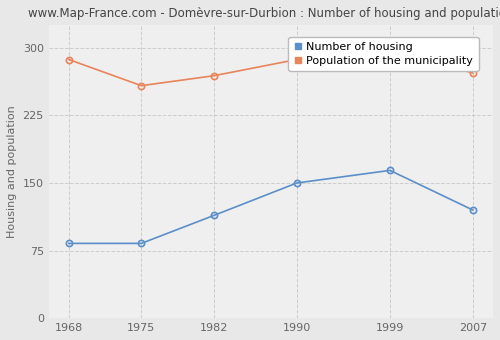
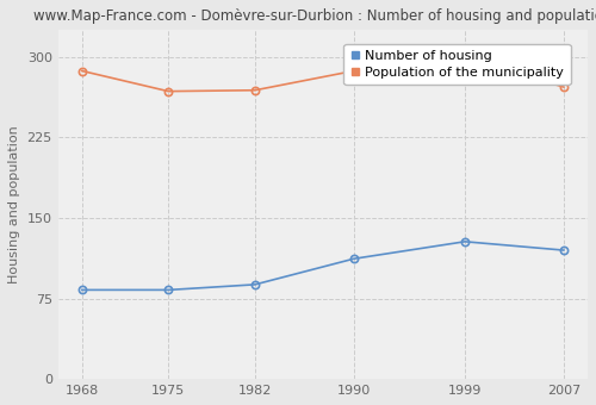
Population of the municipality/1975: 258 -> 268
Number of housing/1982: 114 -> 88
Number of housing/1990: 150 -> 112
Number of housing/1999: 164 -> 128
